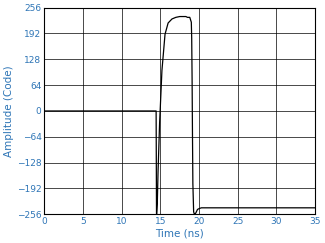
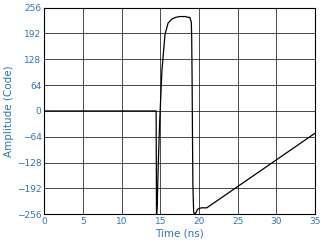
35: -240 -> -55
